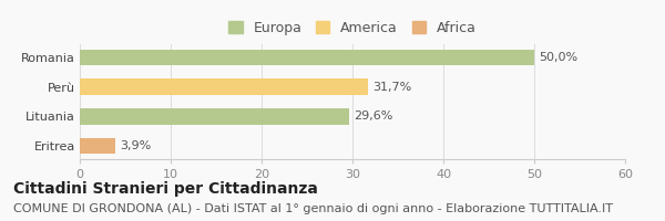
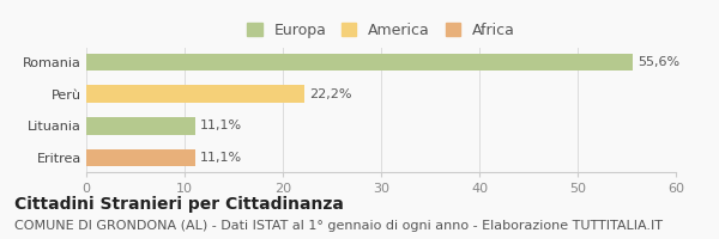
Romania: 50,0% -> 55,6%
Perù: 31,7% -> 22,2%
Lituania: 29,6% -> 11,1%
Eritrea: 3,9% -> 11,1%
